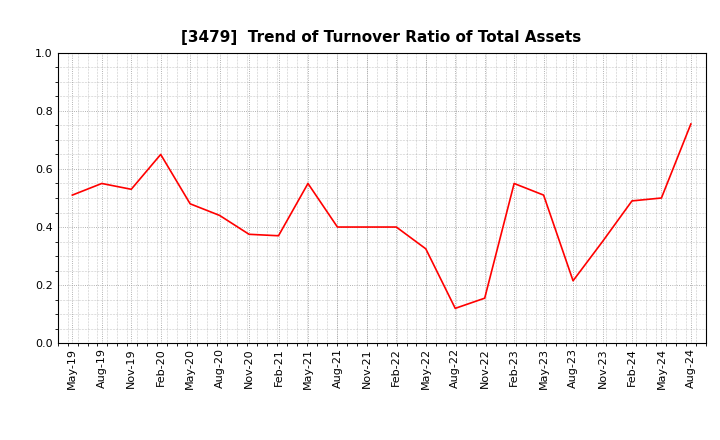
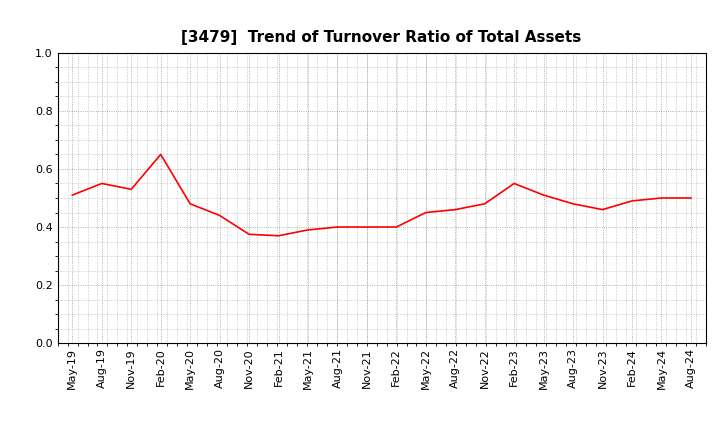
May-21: 0.550 -> 0.390
May-22: 0.325 -> 0.450
Aug-22: 0.120 -> 0.460
Nov-22: 0.155 -> 0.480
Aug-23: 0.215 -> 0.480
Nov-23: 0.350 -> 0.460
Aug-24: 0.755 -> 0.500
